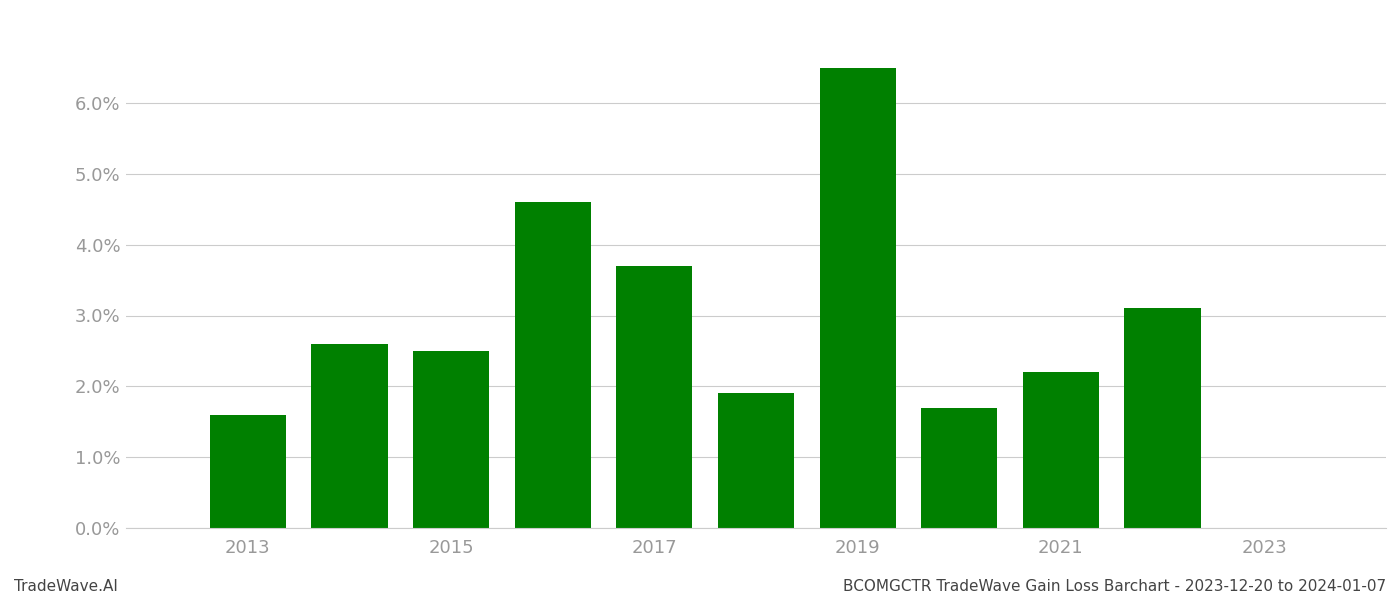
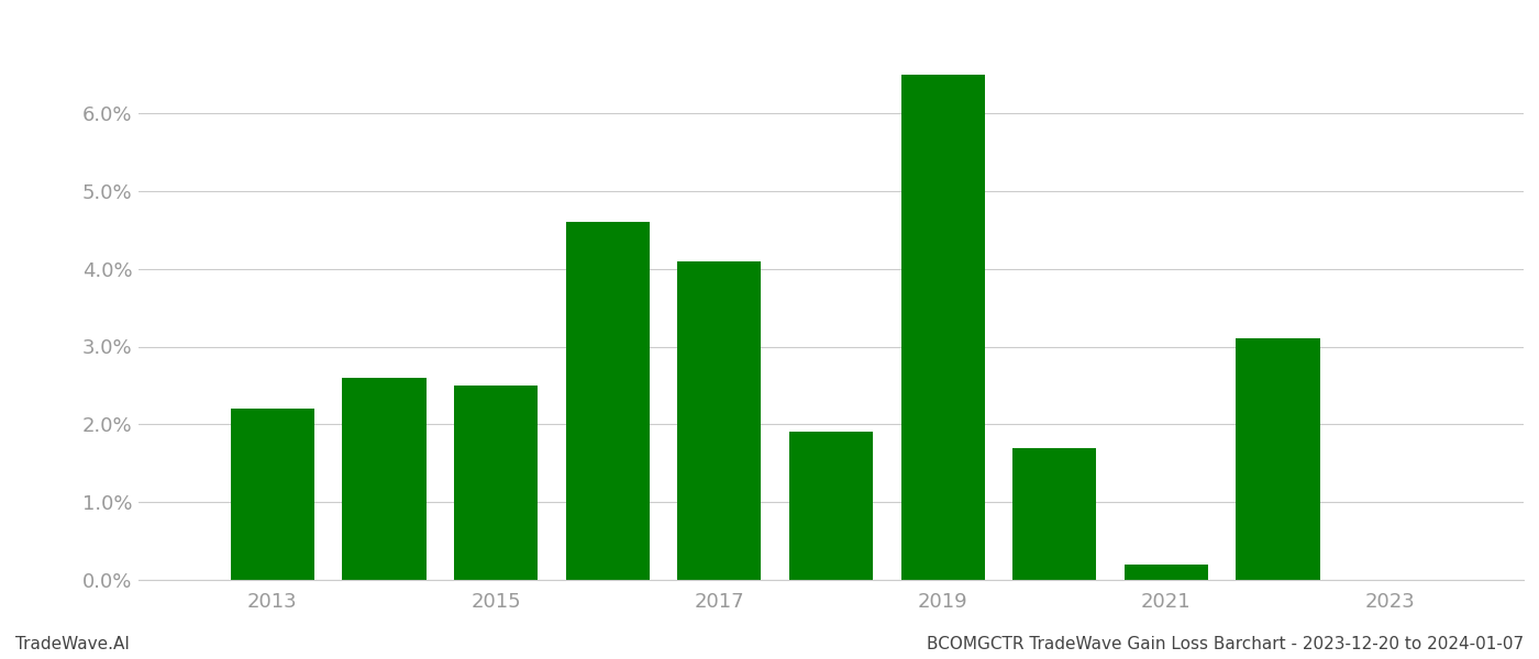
2013: 1.6% -> 2.2%
2017: 3.7% -> 4.1%
2021: 2.2% -> 0.2%
